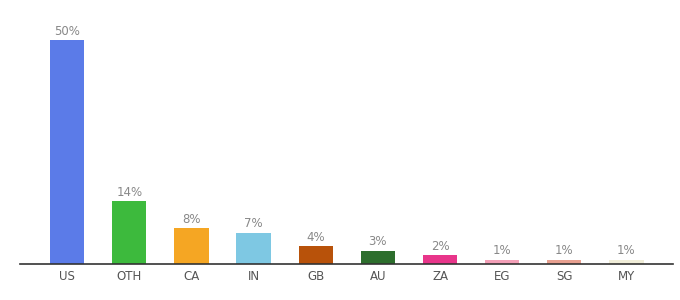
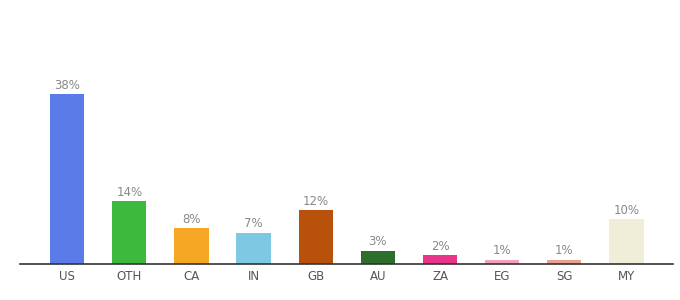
US: 50% -> 38%
GB: 4% -> 12%
MY: 1% -> 10%
